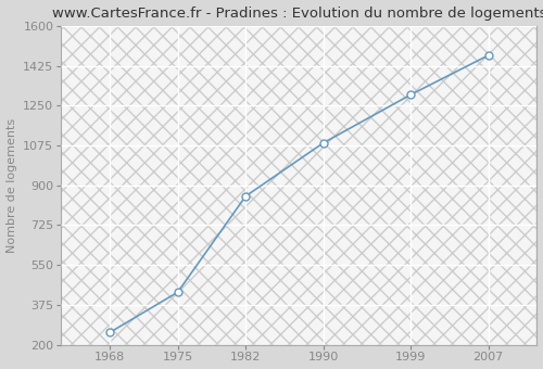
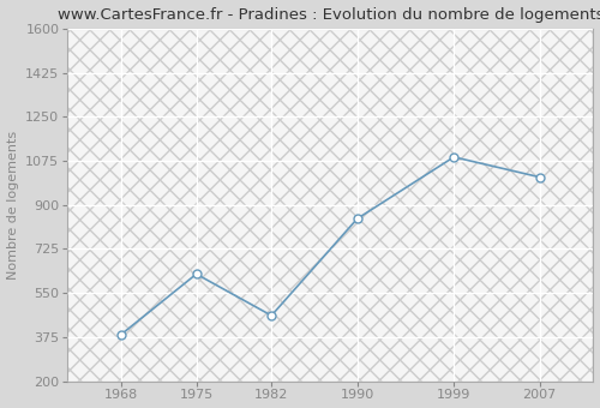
1968: 253 -> 385
1975: 430 -> 625
1982: 852 -> 460
1990: 1086 -> 845
1999: 1298 -> 1090
2007: 1471 -> 1010
